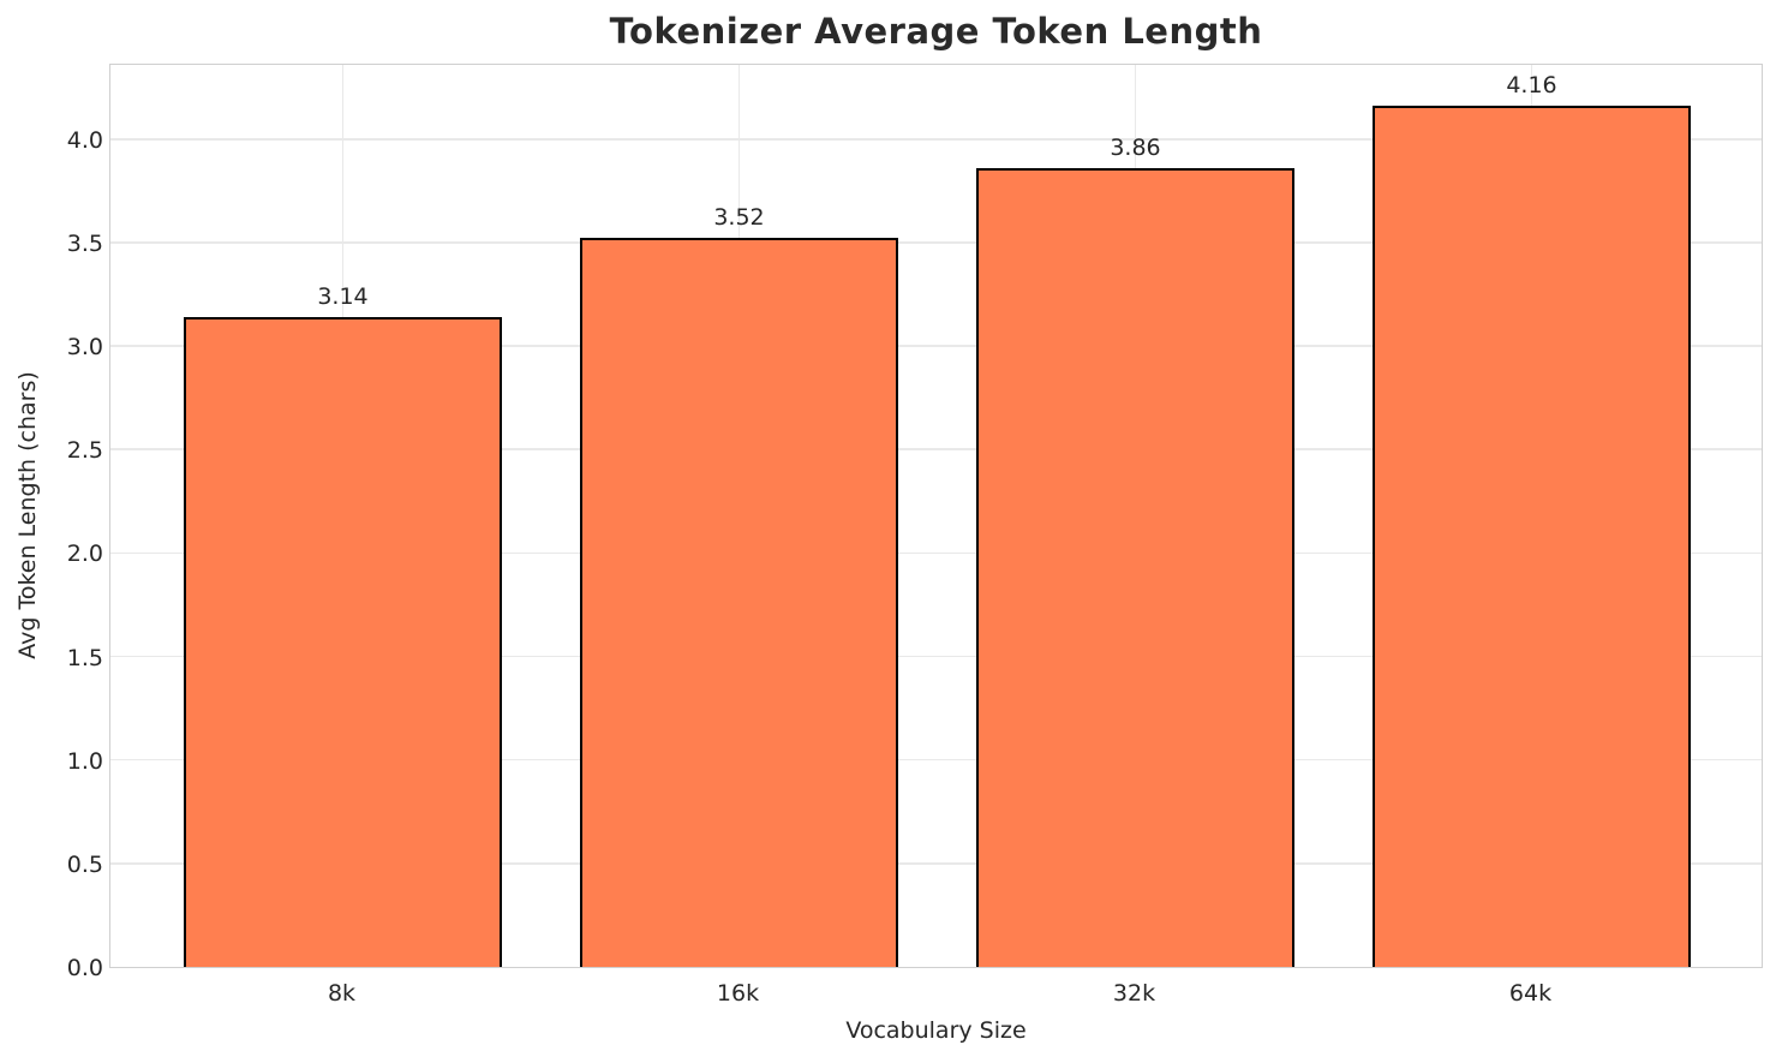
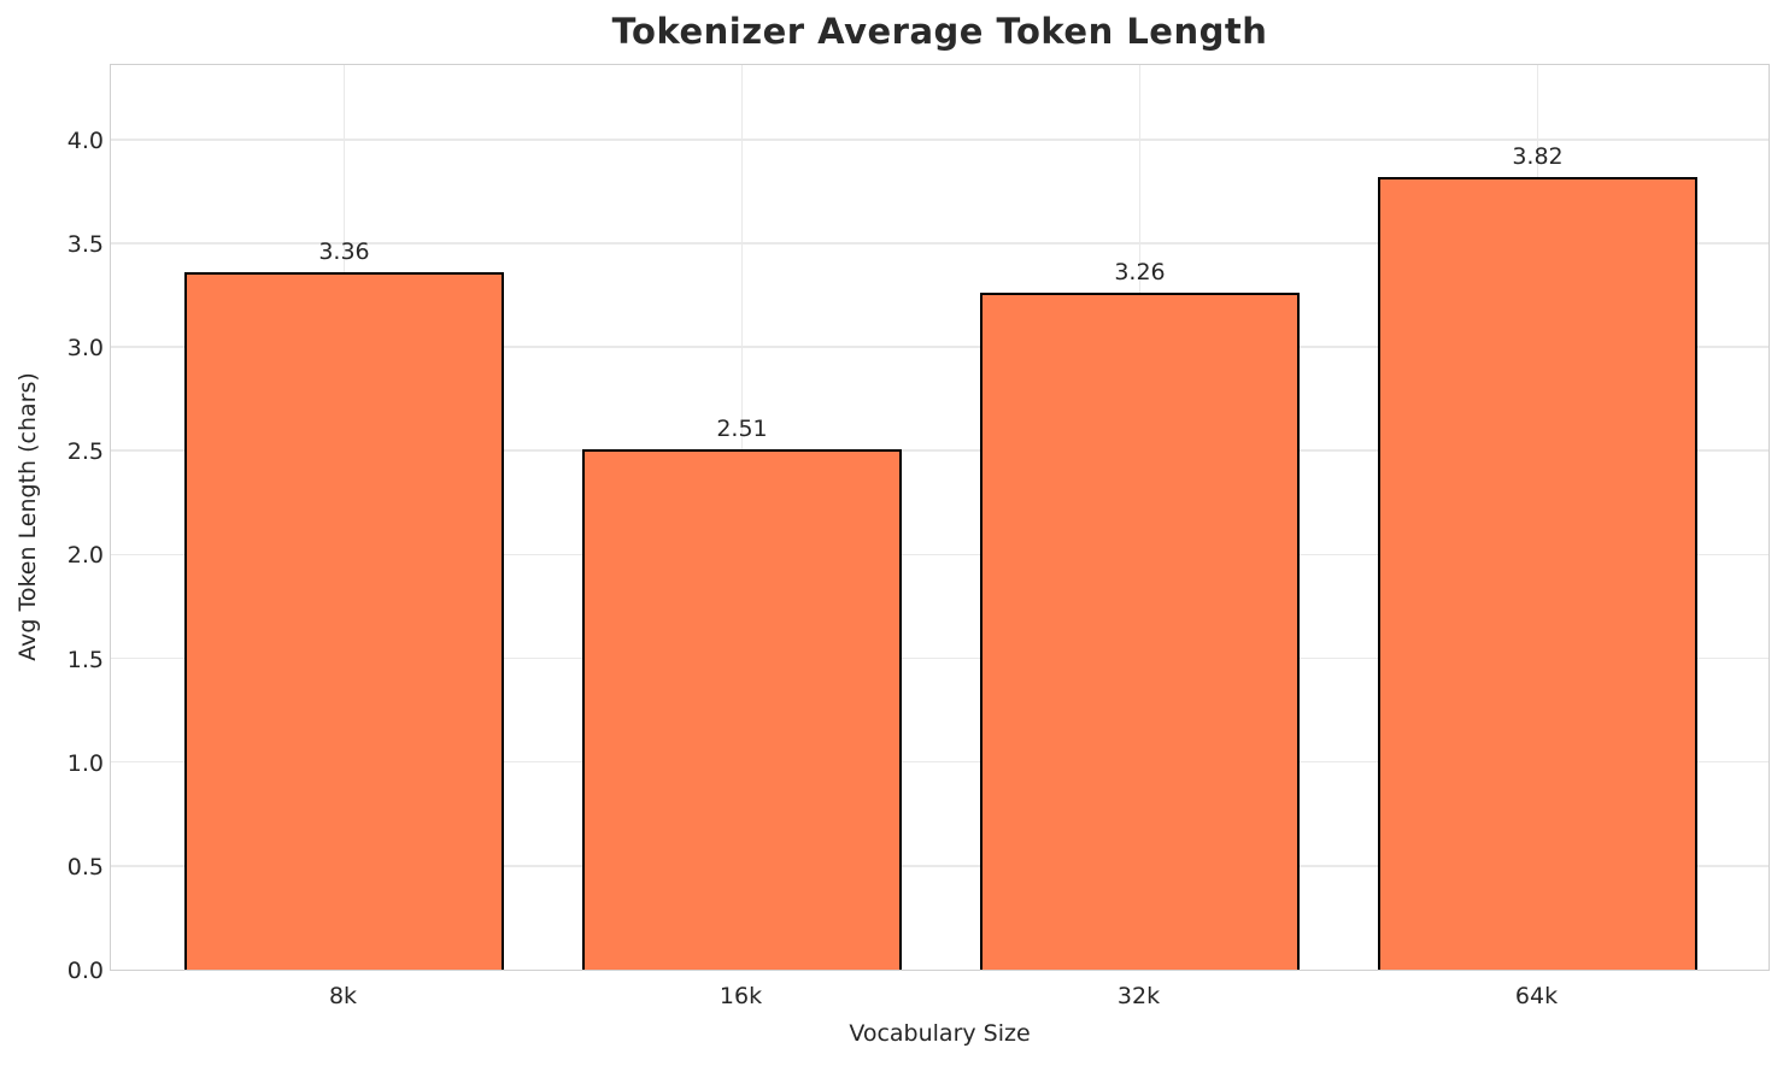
8k: 3.14 -> 3.36
16k: 3.52 -> 2.51
32k: 3.86 -> 3.26
64k: 4.16 -> 3.82
